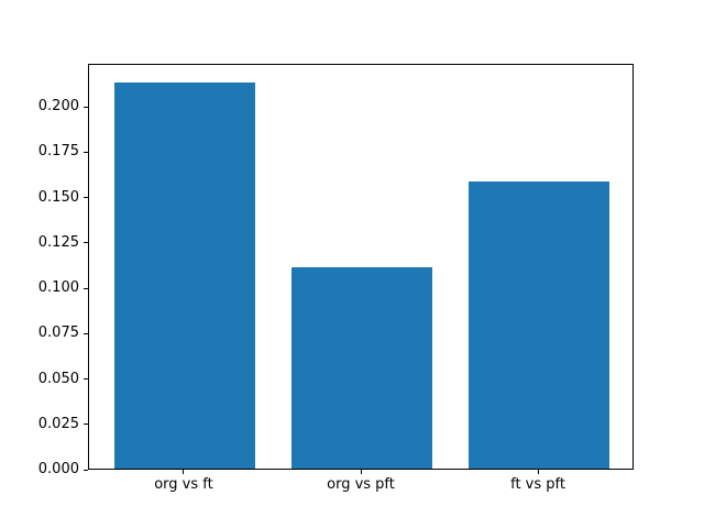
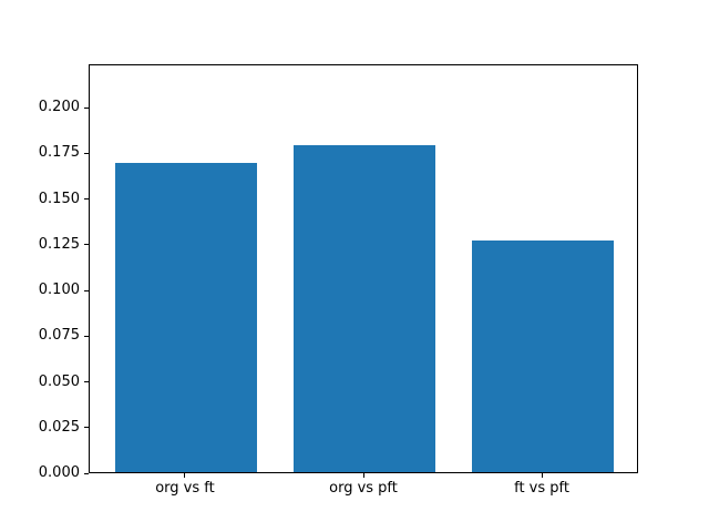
org vs ft: 0.213 -> 0.169
org vs pft: 0.111 -> 0.179
ft vs pft: 0.158 -> 0.127
